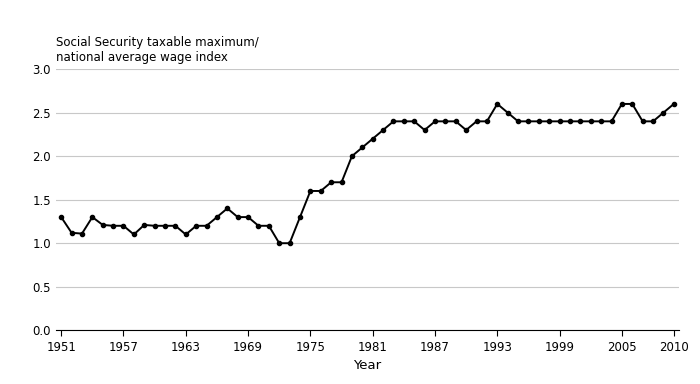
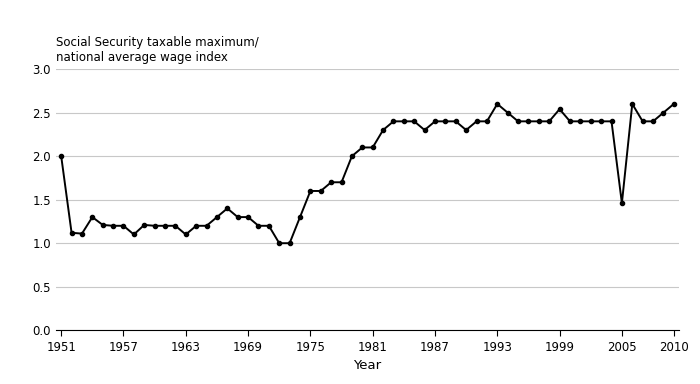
1951: 1.30 -> 2.00
1981: 2.20 -> 2.10
1999: 2.40 -> 2.54
2005: 2.60 -> 1.46
